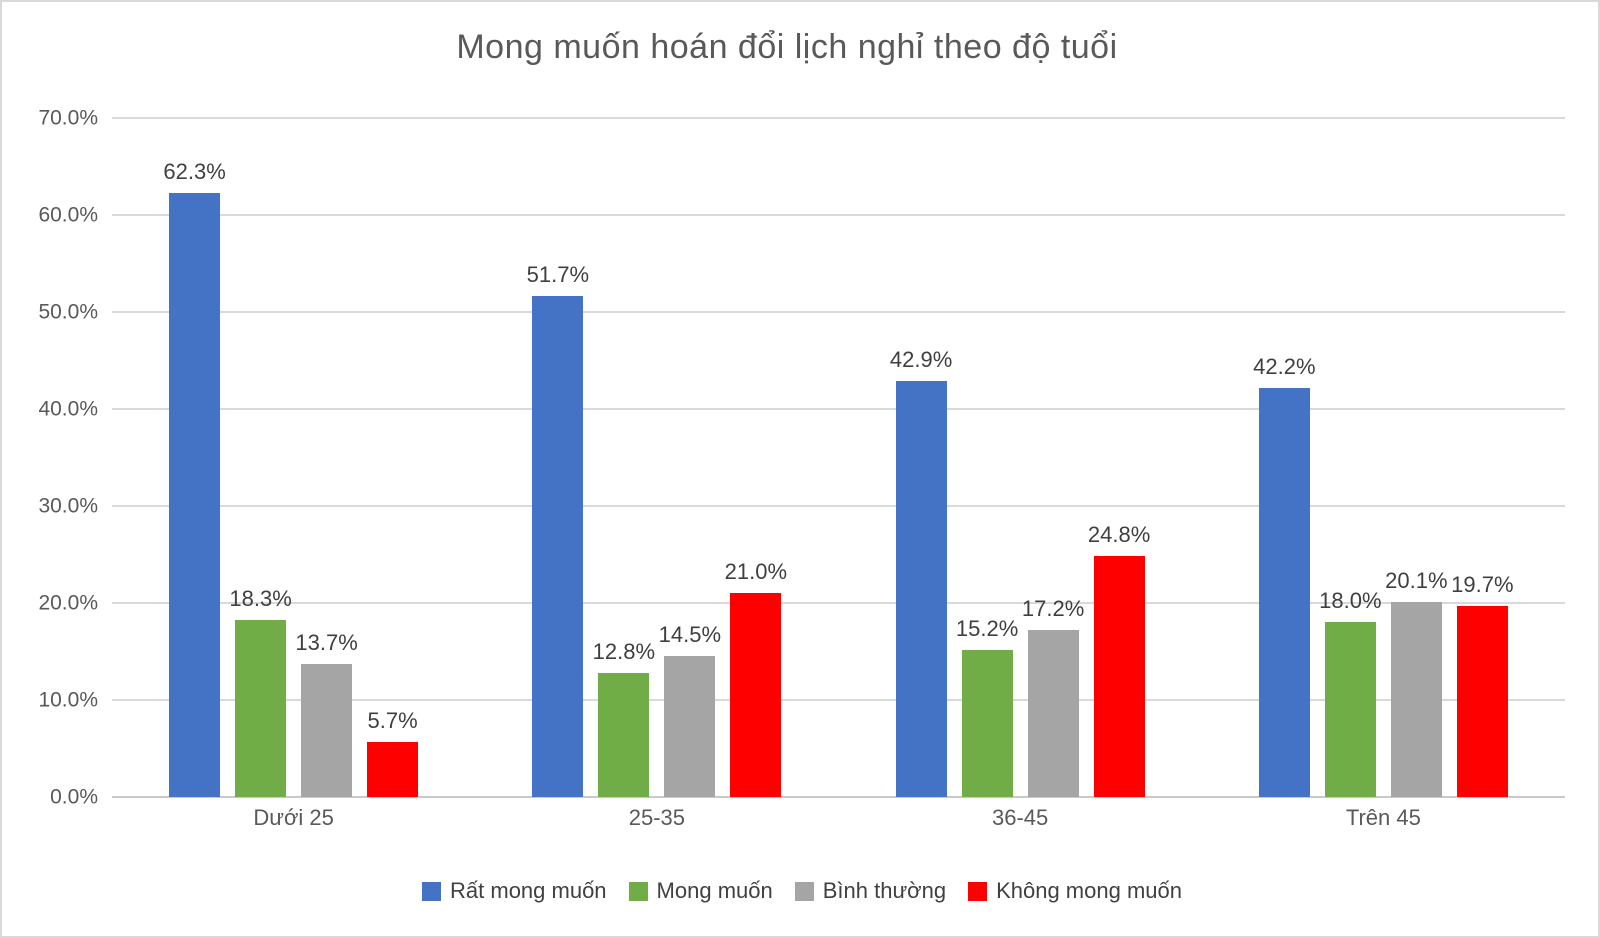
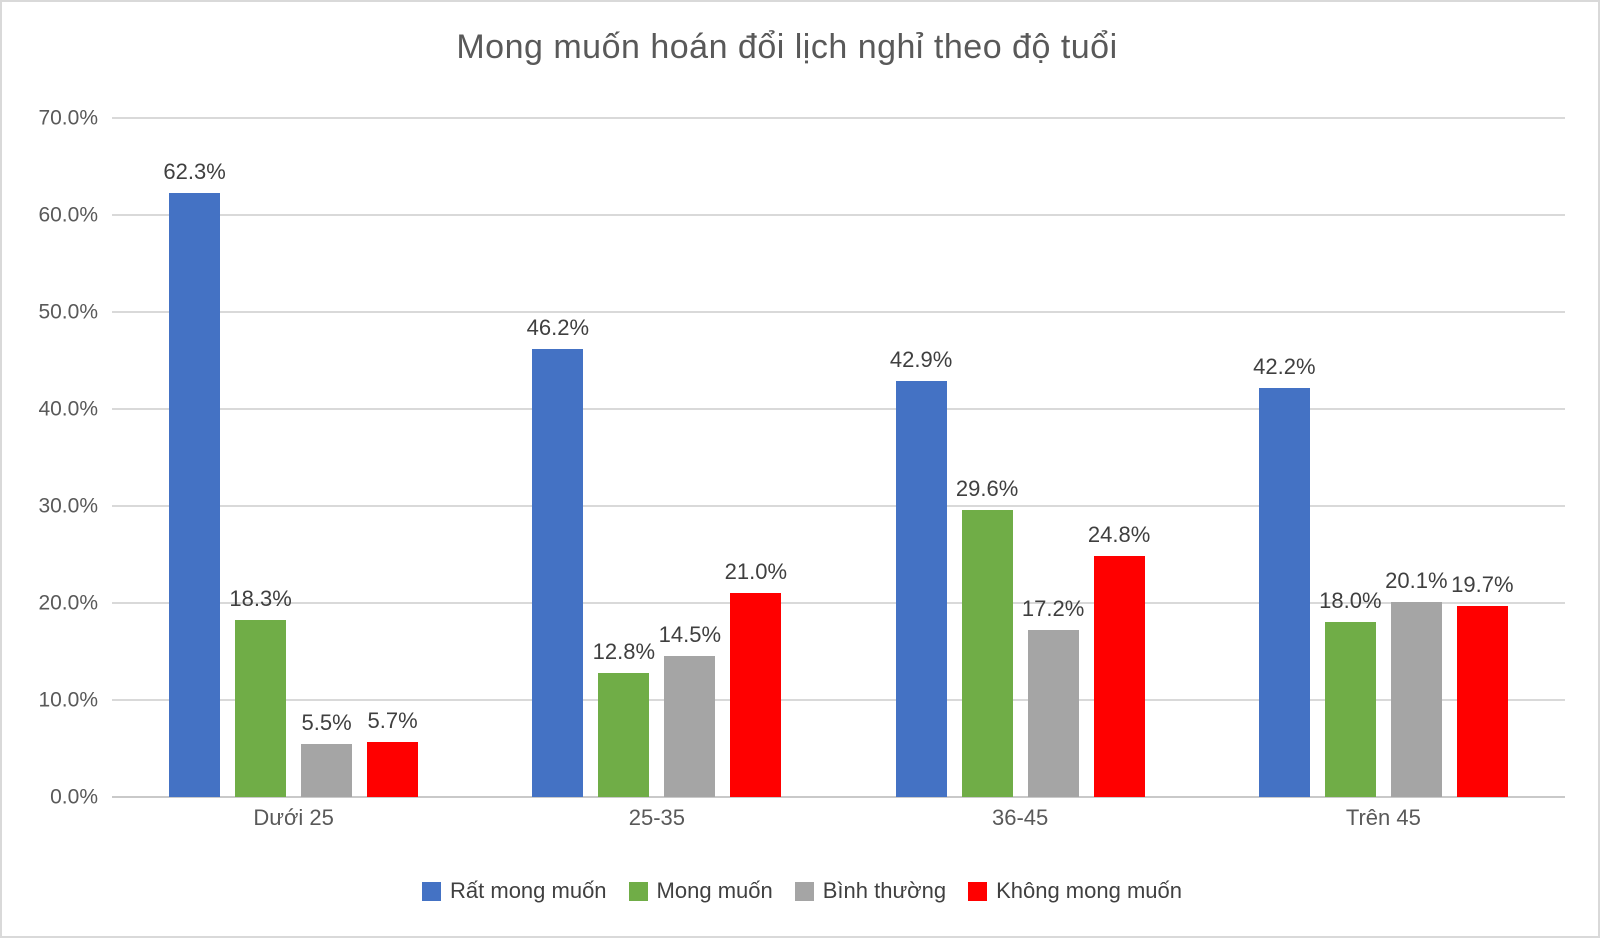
Bình thường/Dưới 25: 13.7% -> 5.5%
Rất mong muốn/25-35: 51.7% -> 46.2%
Mong muốn/36-45: 15.2% -> 29.6%
